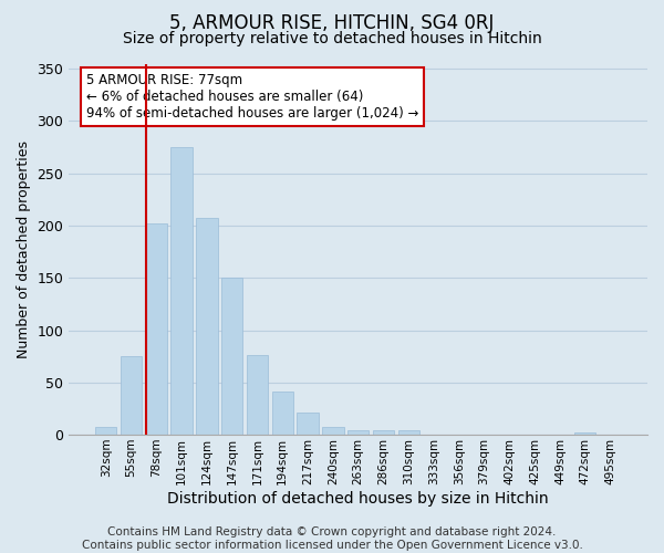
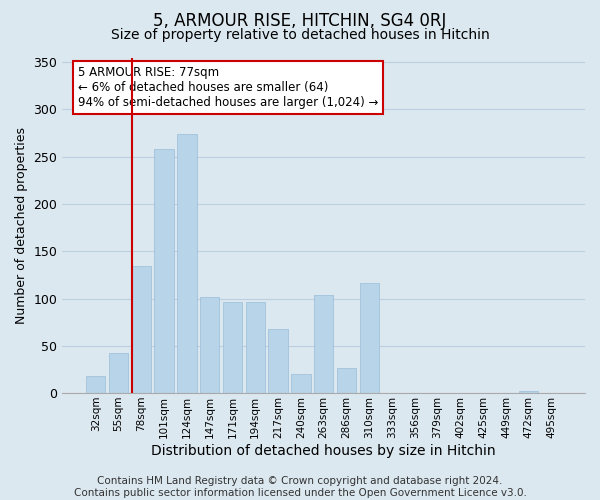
32sqm: 7 -> 18
55sqm: 75 -> 42
78sqm: 202 -> 134
101sqm: 275 -> 258
124sqm: 207 -> 274
147sqm: 150 -> 102
171sqm: 76 -> 96
194sqm: 41 -> 96
217sqm: 21 -> 68
240sqm: 7 -> 20
263sqm: 4 -> 104
286sqm: 4 -> 26
310sqm: 4 -> 116
